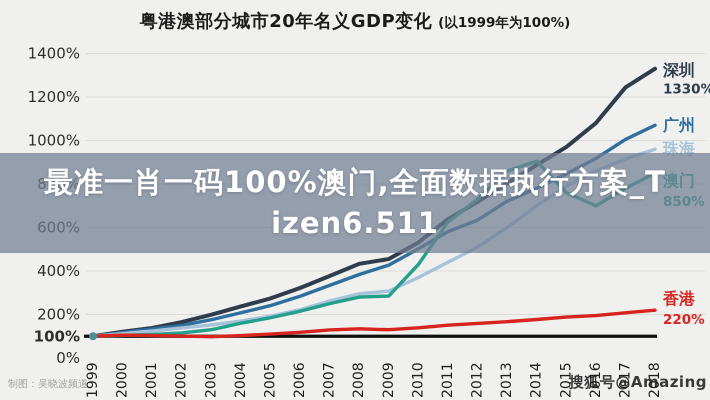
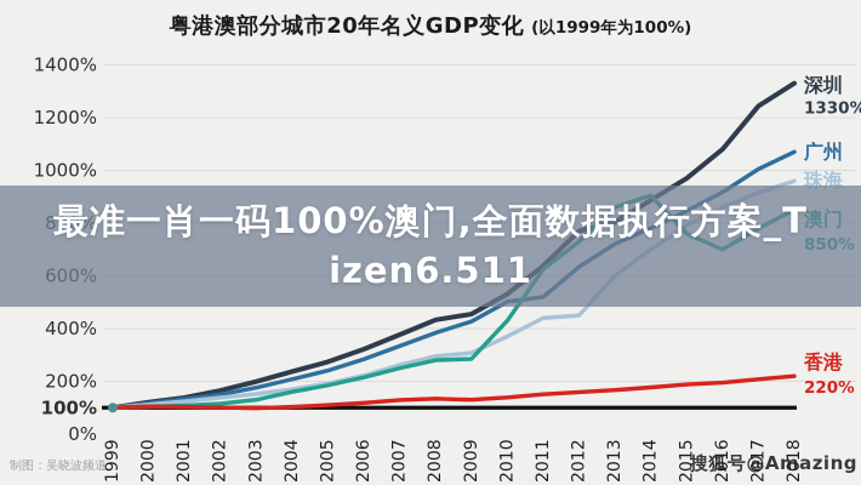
广州/2011: 580% -> 520%
深圳/2012: 720% -> 770%
珠海/2012: 510% -> 450%
